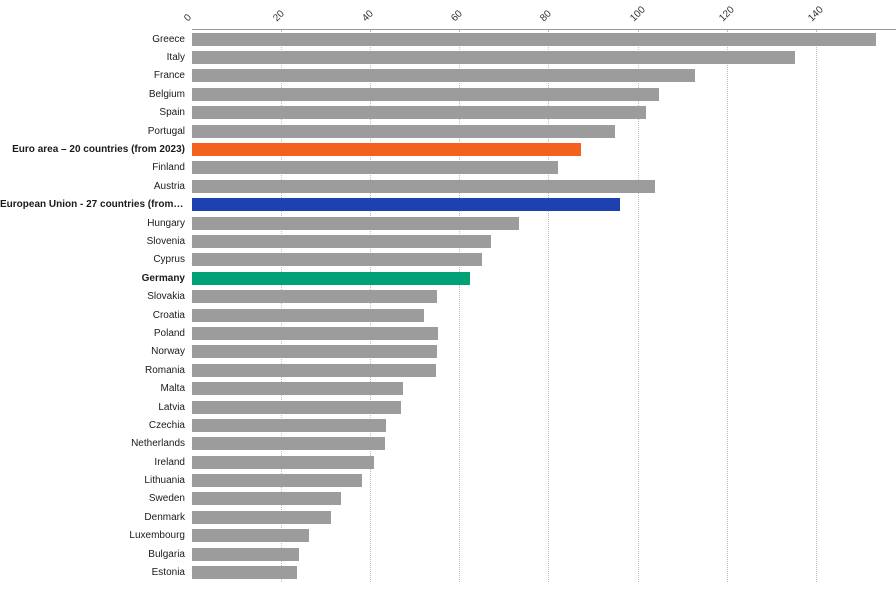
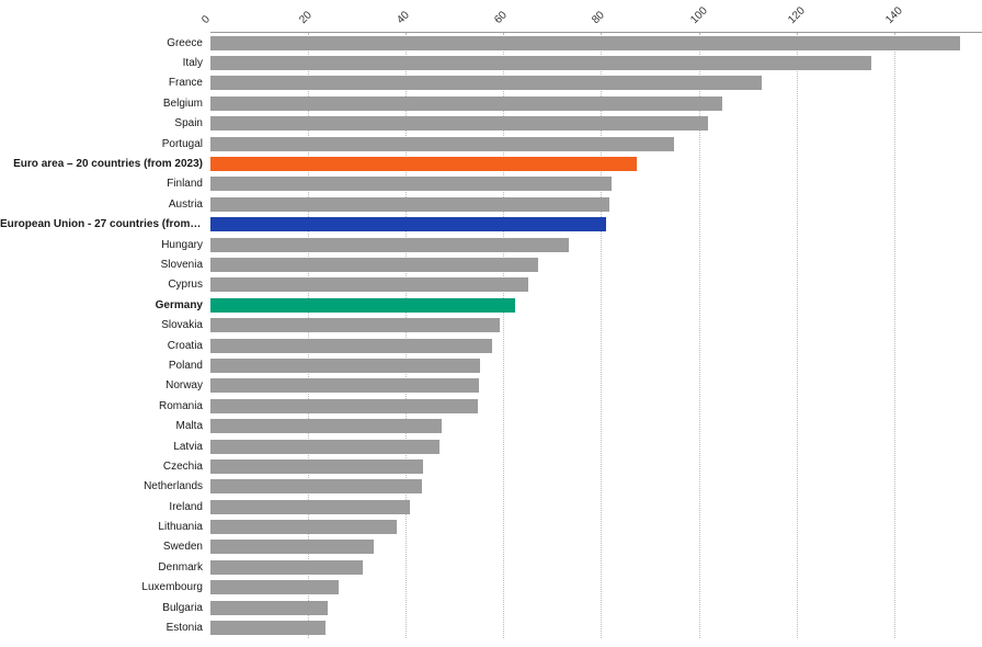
Austria: 104 -> 82
European Union - 27 countries (from 20…: 96 -> 81
Slovakia: 55 -> 59
Croatia: 52 -> 58
